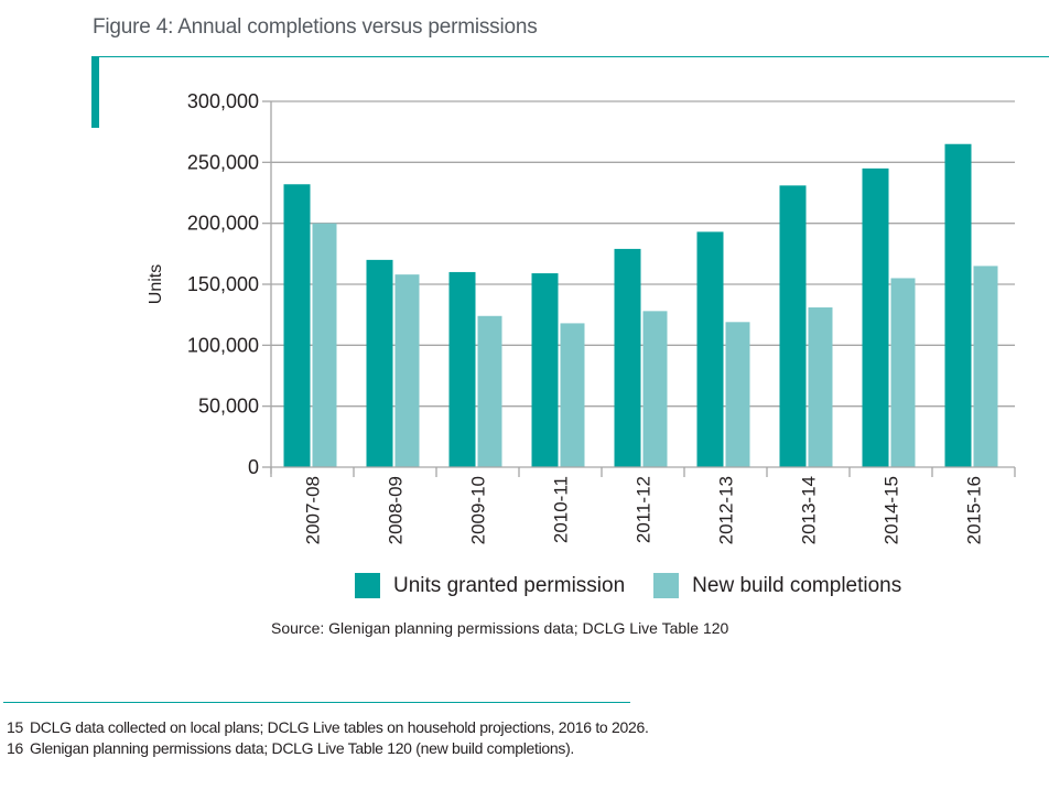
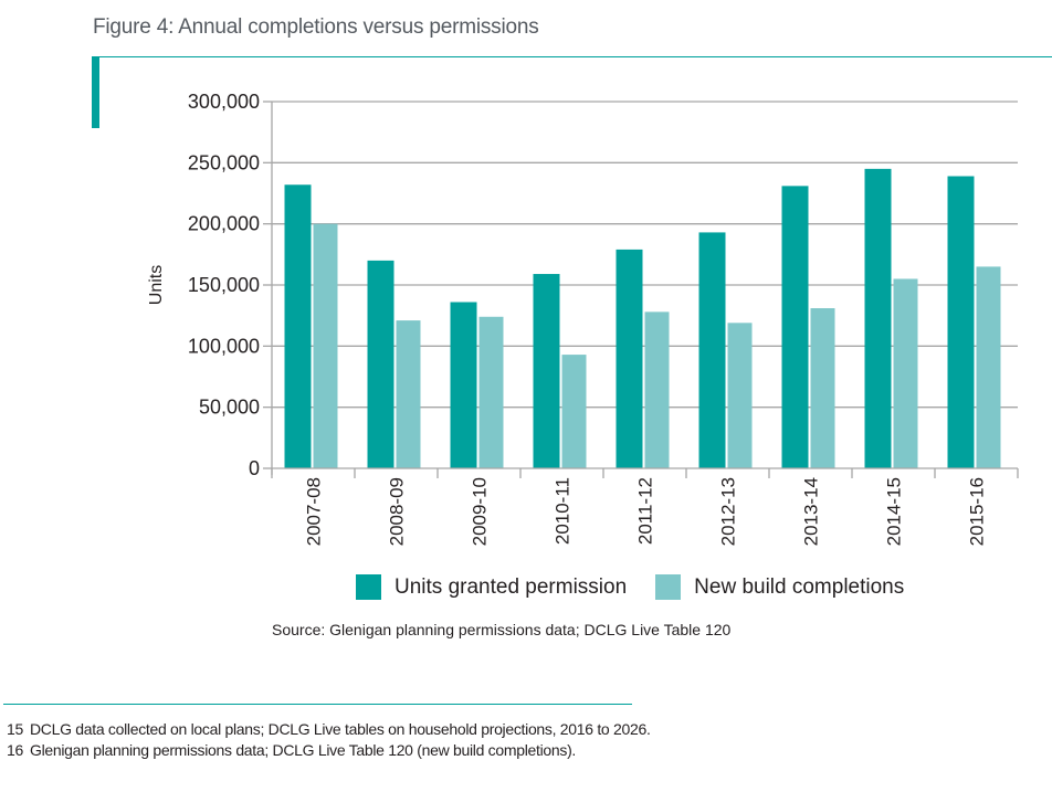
New build completions/2008-09: 158000 -> 121000
Units granted permission/2009-10: 160000 -> 136000
New build completions/2010-11: 118000 -> 93000
Units granted permission/2015-16: 265000 -> 239000
